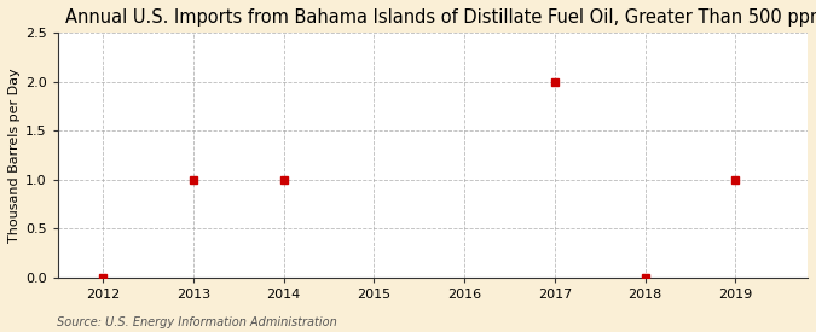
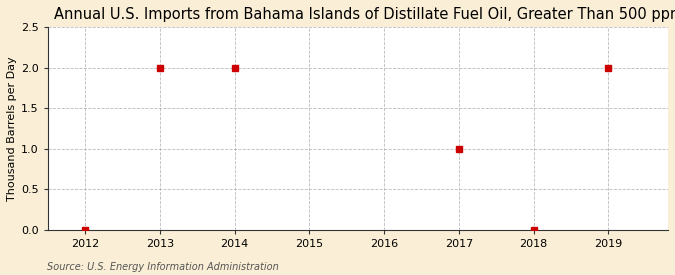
2013: 1 -> 2
2014: 1 -> 2
2017: 2 -> 1
2019: 1 -> 2
